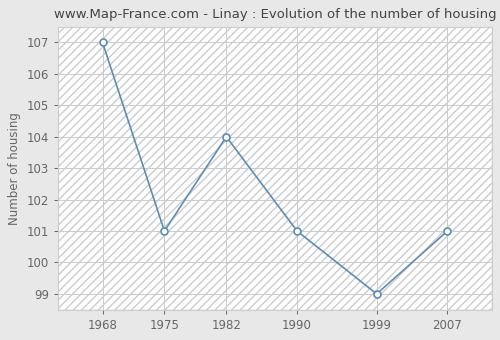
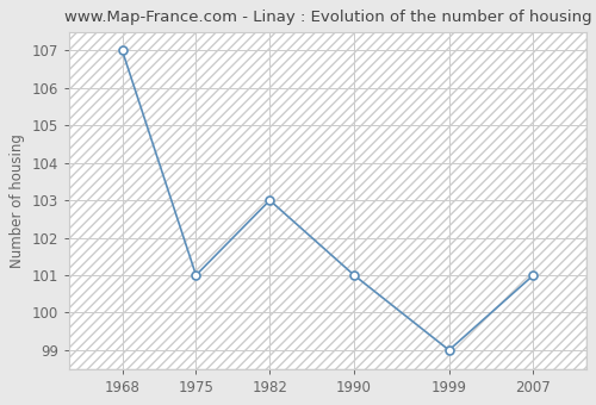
1982: 104 -> 103
